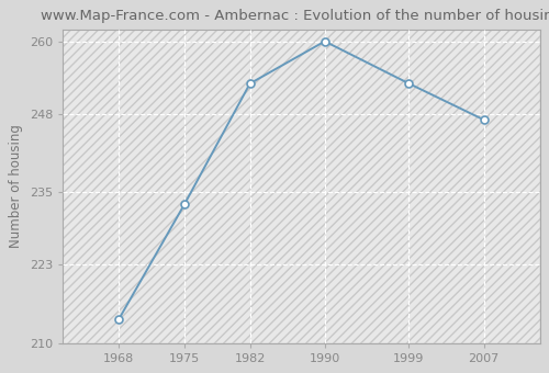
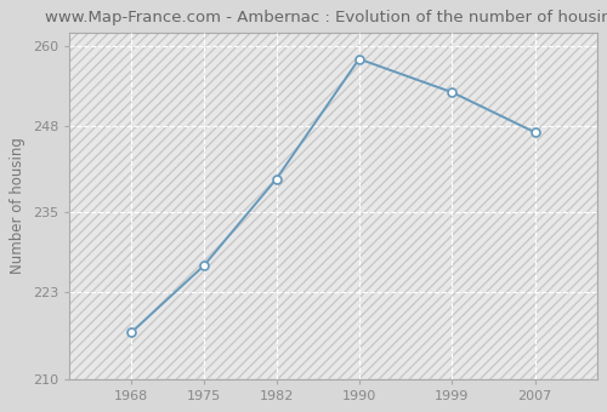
1968: 214 -> 217
1975: 233 -> 227
1982: 253 -> 240
1990: 260 -> 258
